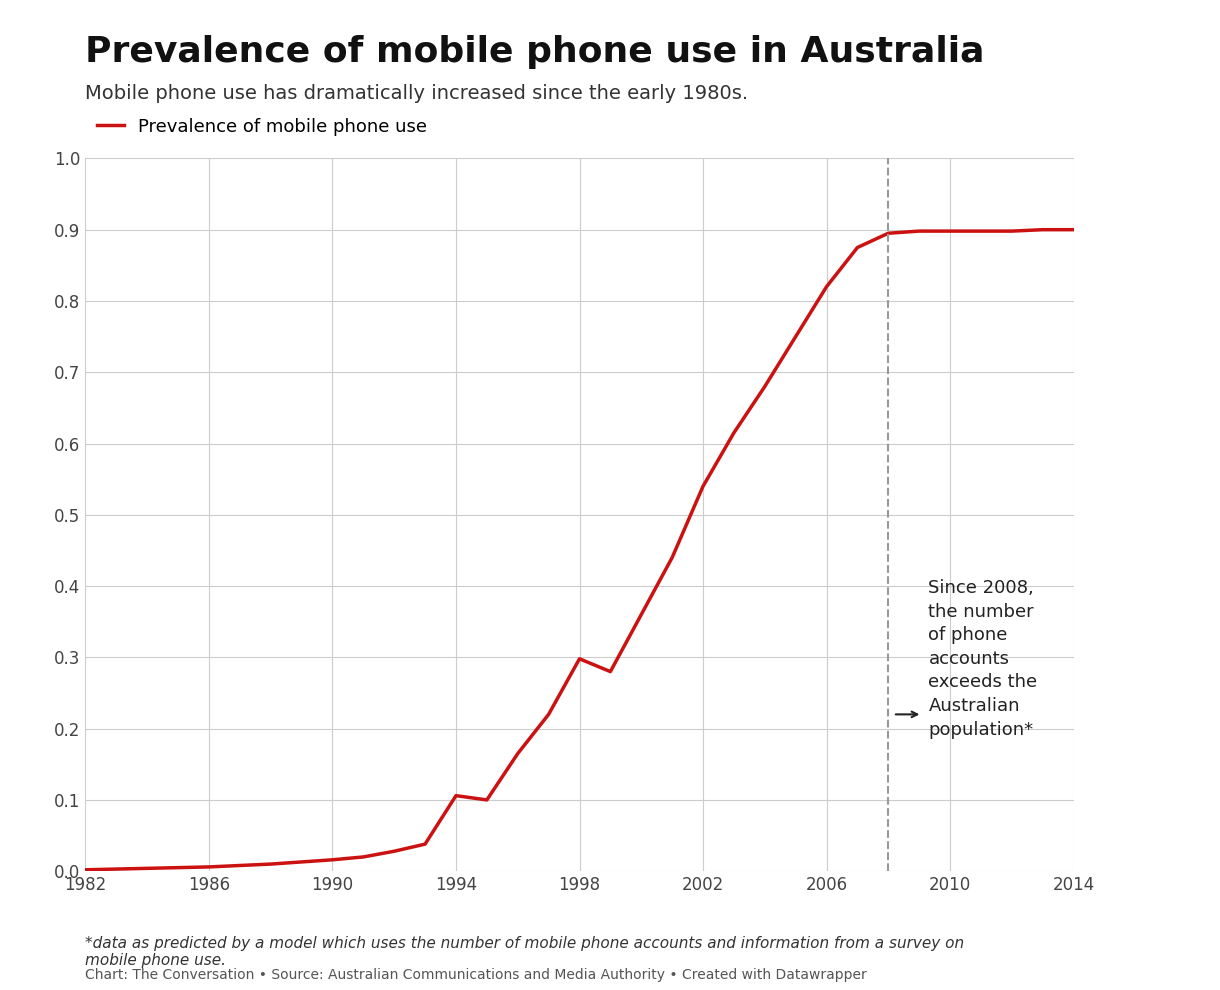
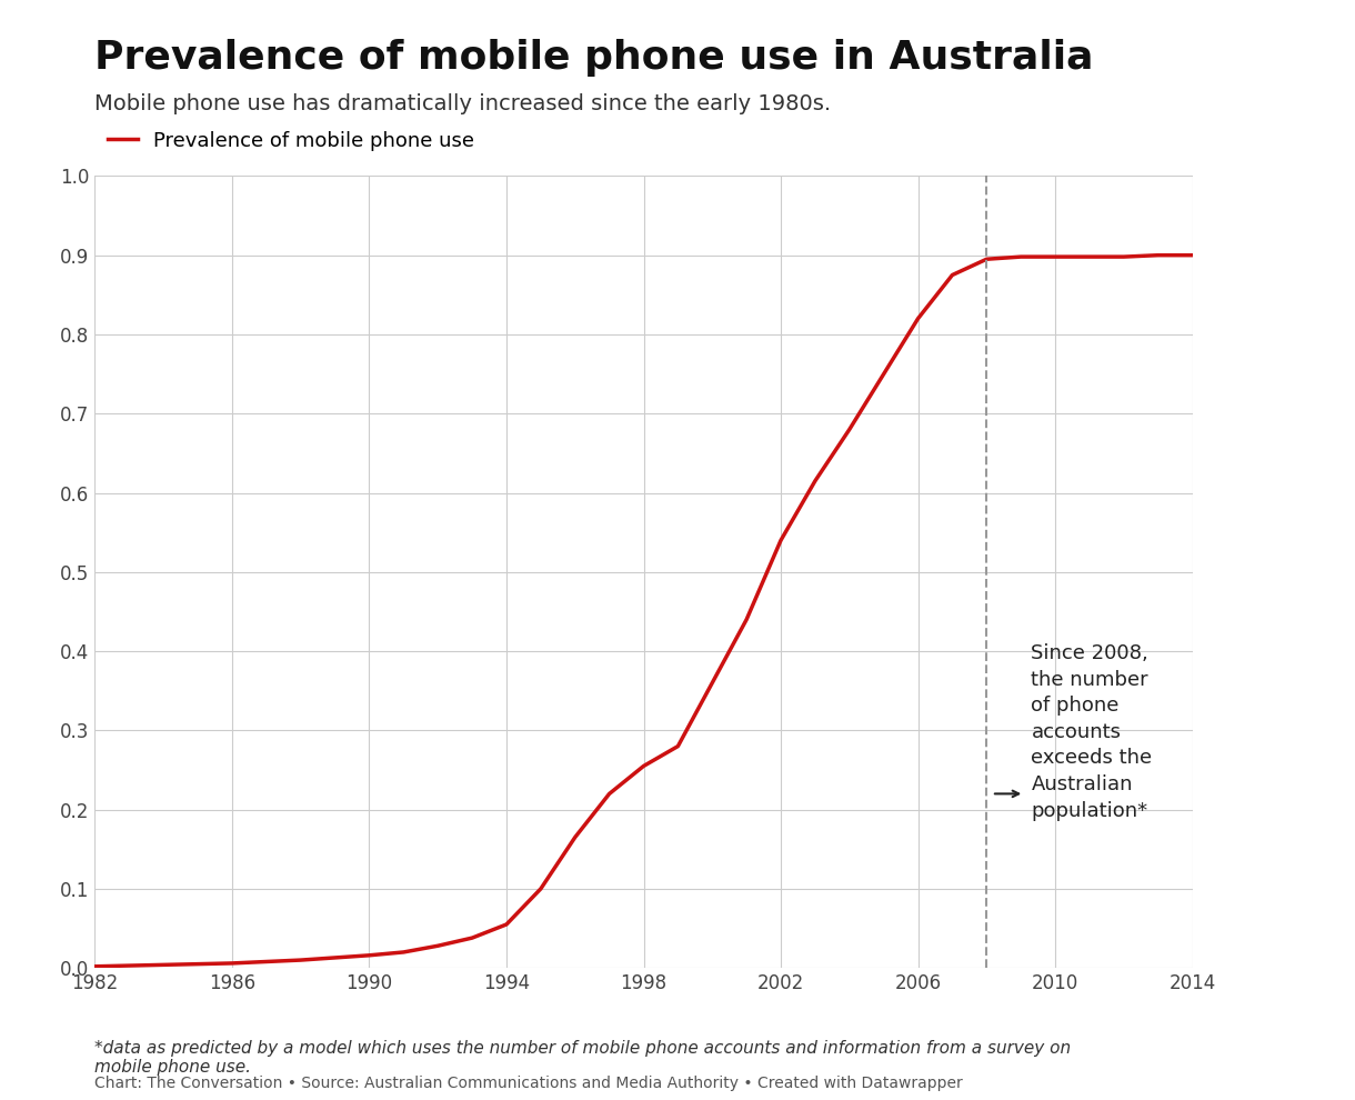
1994: 0.106 -> 0.055
1998: 0.298 -> 0.255
